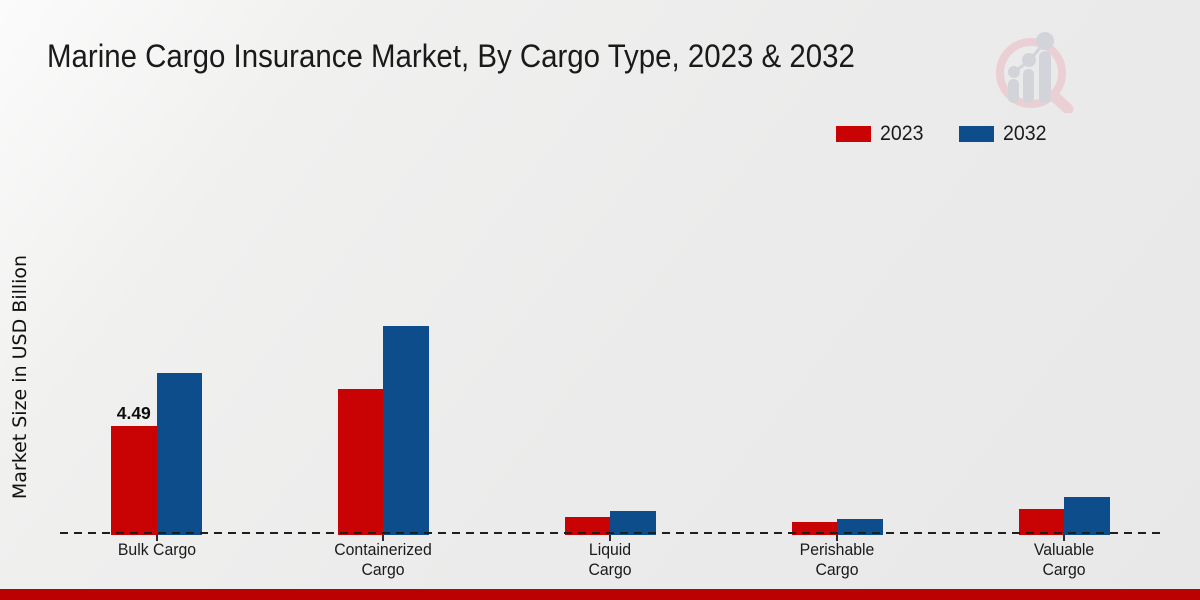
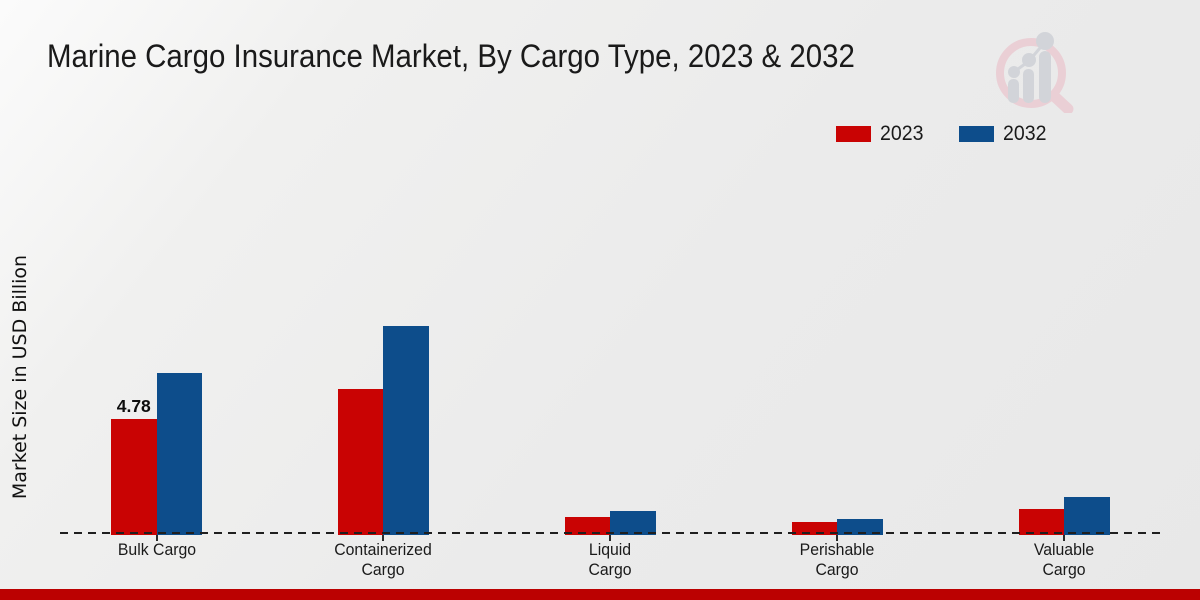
2023/Bulk Cargo: 4.49 -> 4.78
